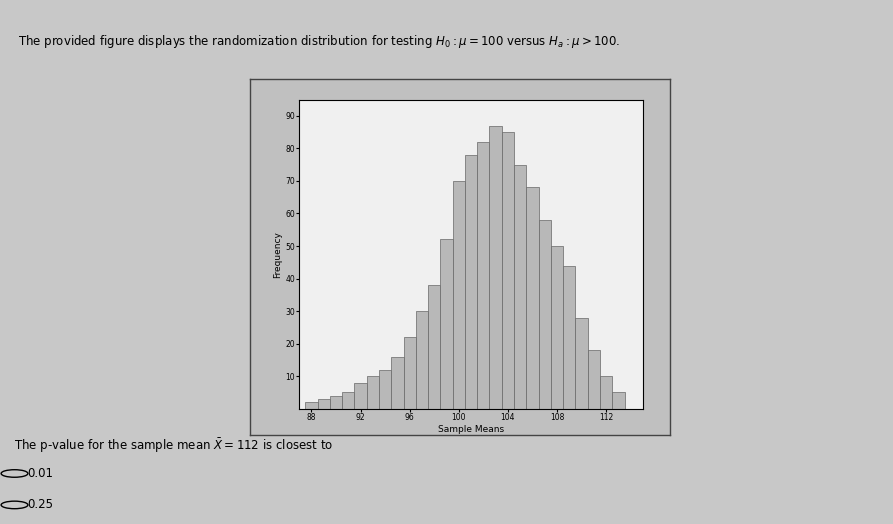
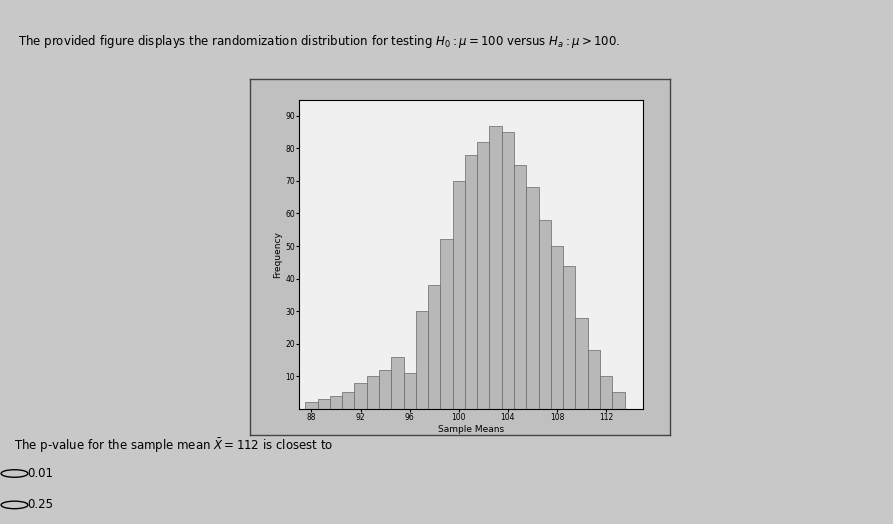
96: 22 -> 11
